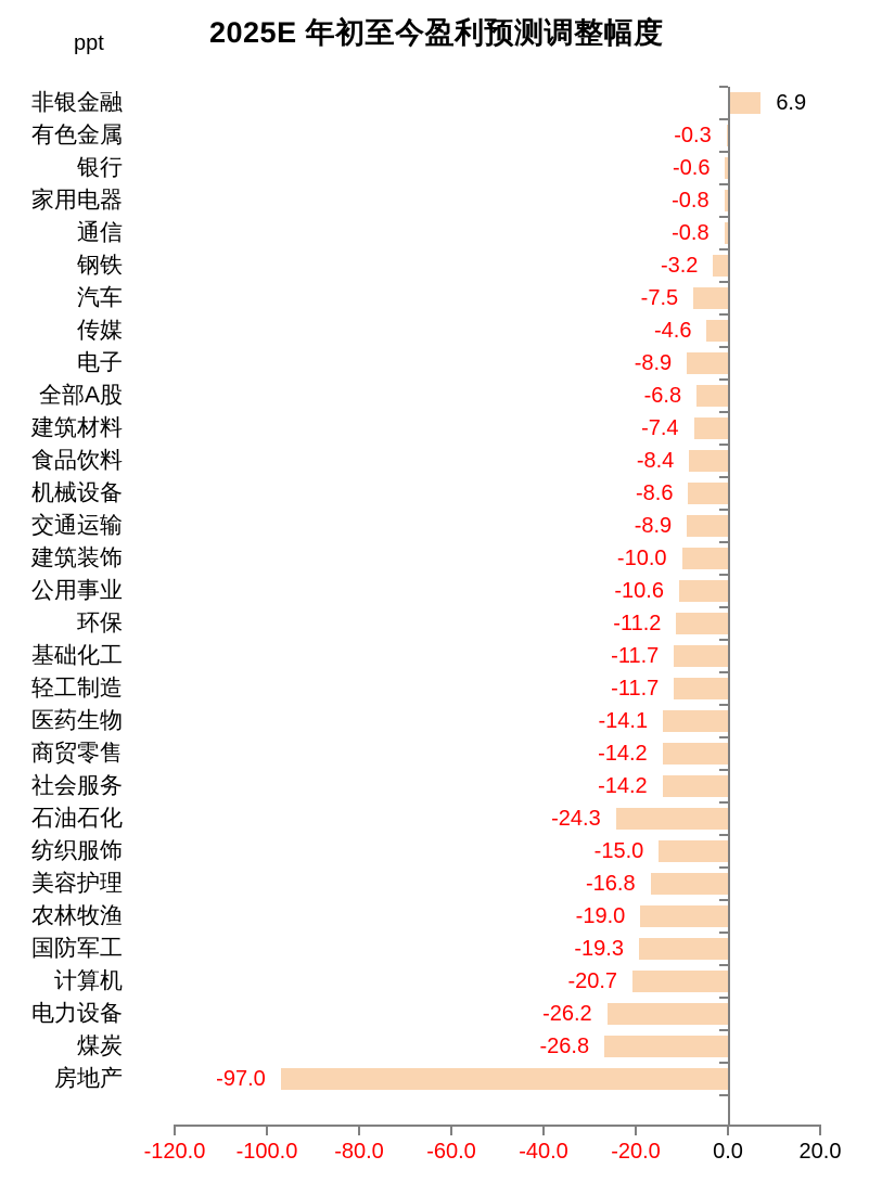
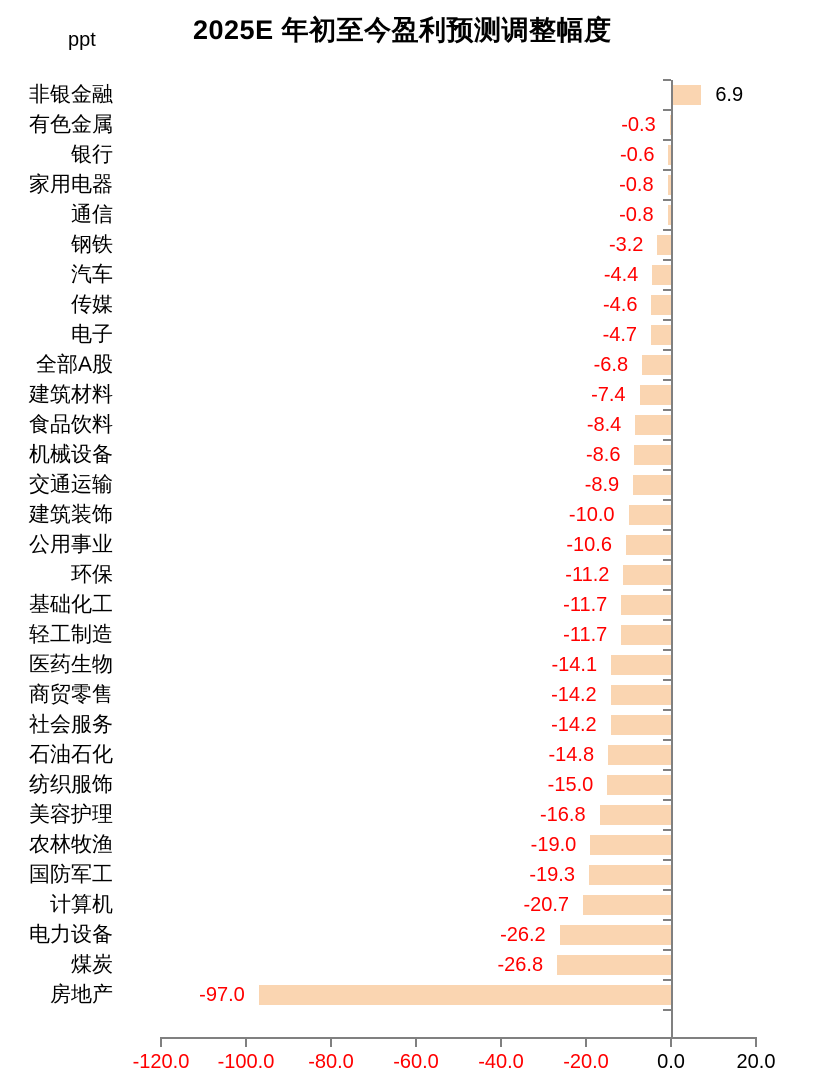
汽车: -7.5 -> -4.4
电子: -8.9 -> -4.7
石油石化: -24.3 -> -14.8
